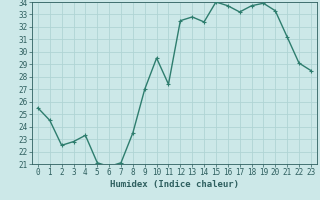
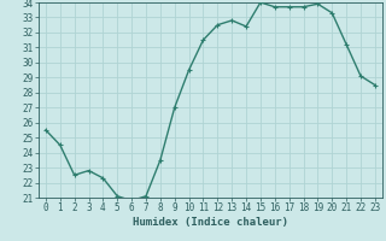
4: 23.3 -> 22.3
11: 27.4 -> 31.5
17: 33.2 -> 33.7
